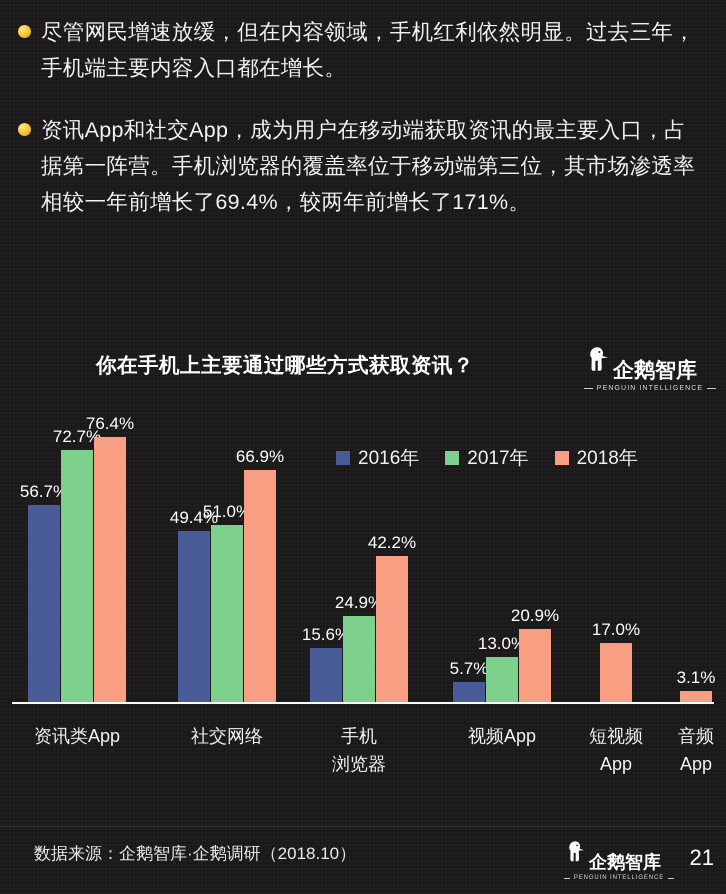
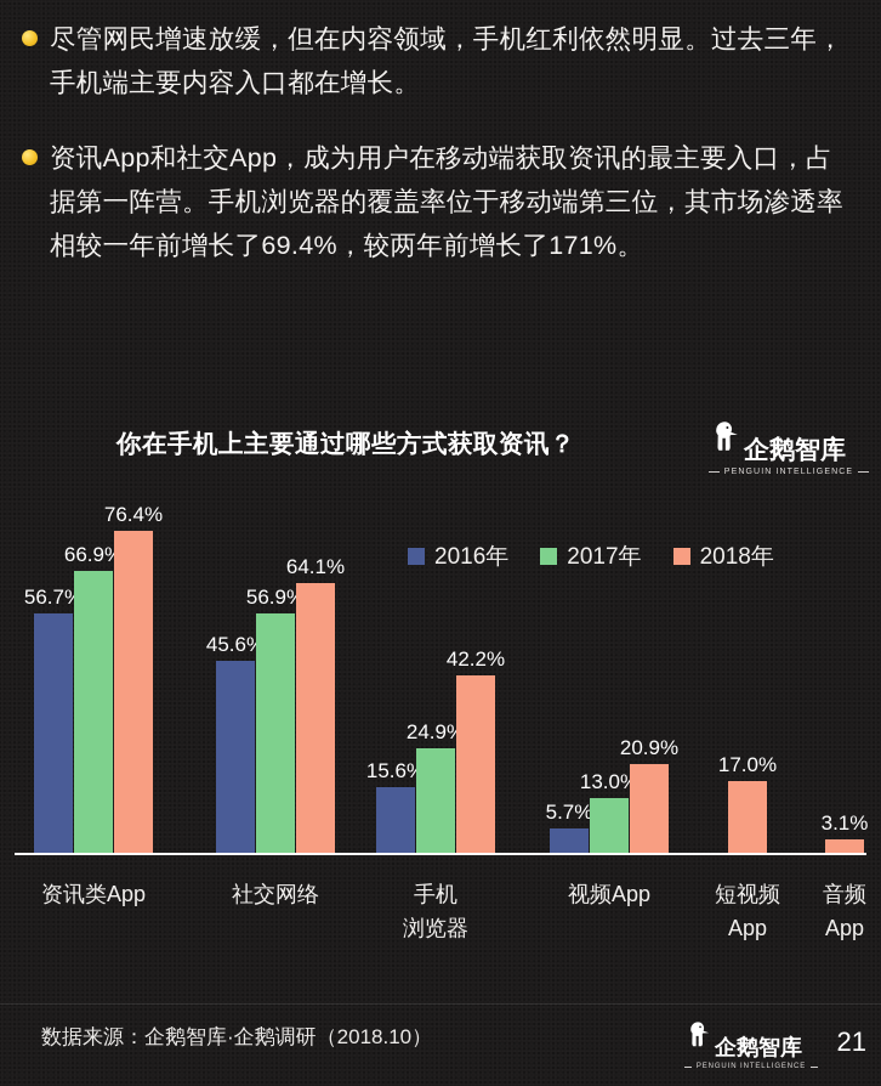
2017年/资讯类App: 72.7% -> 66.9%
2016年/社交网络: 49.4% -> 45.6%
2017年/社交网络: 51.0% -> 56.9%
2018年/社交网络: 66.9% -> 64.1%
